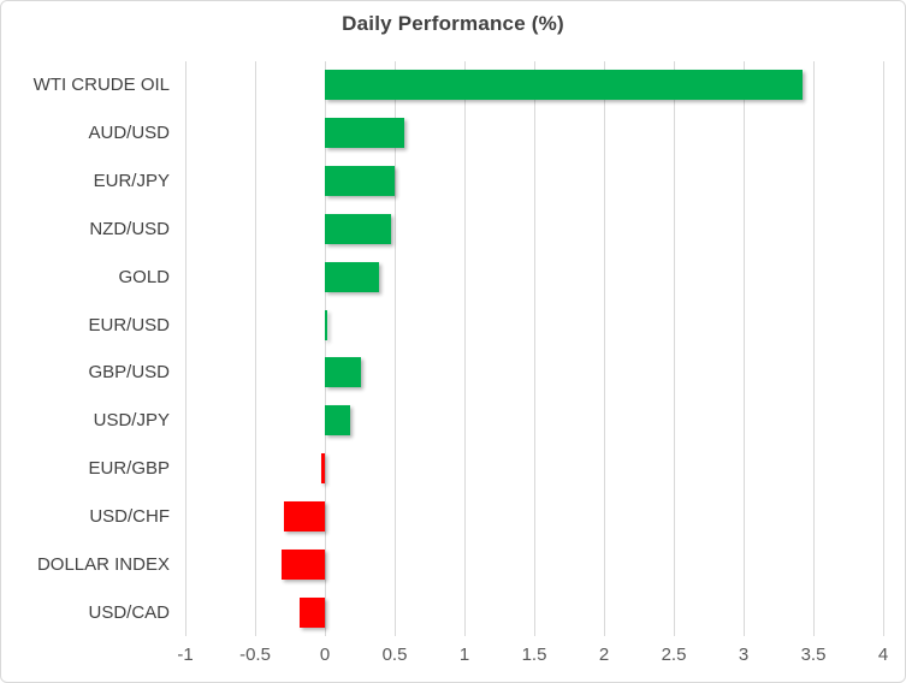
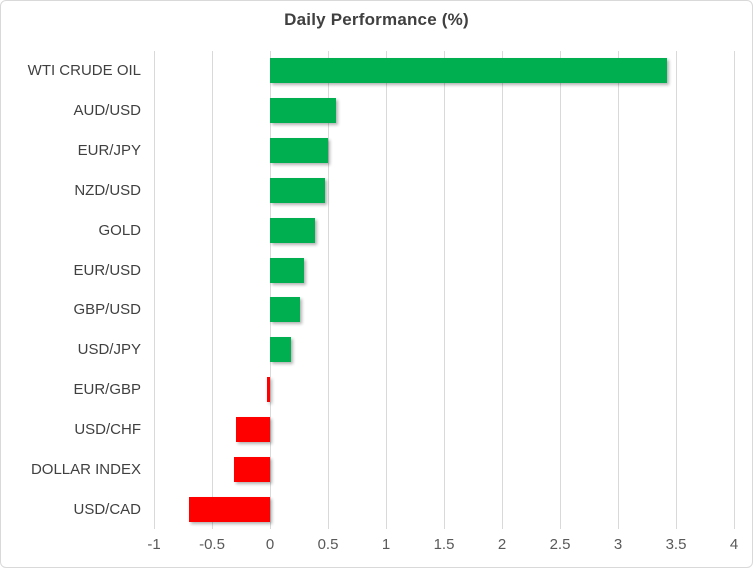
EUR/USD: 0.02 -> 0.29
USD/CAD: -0.18 -> -0.70
